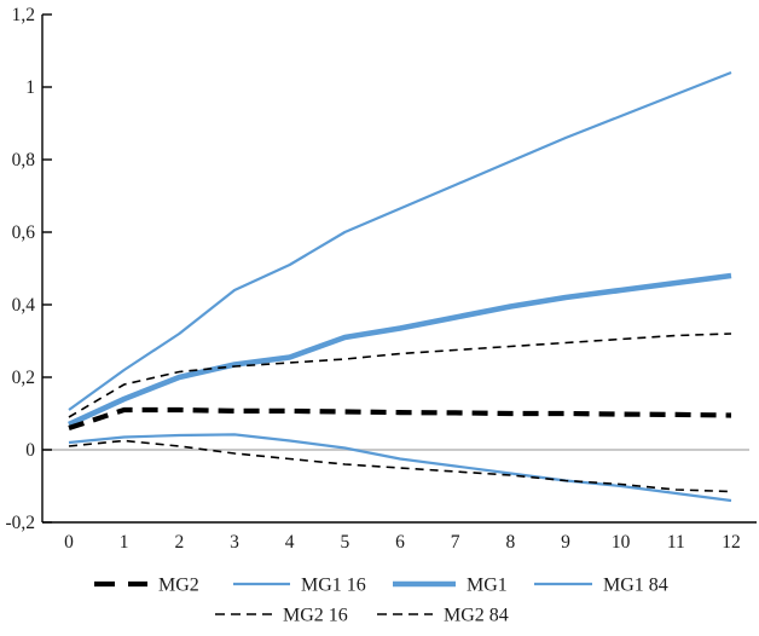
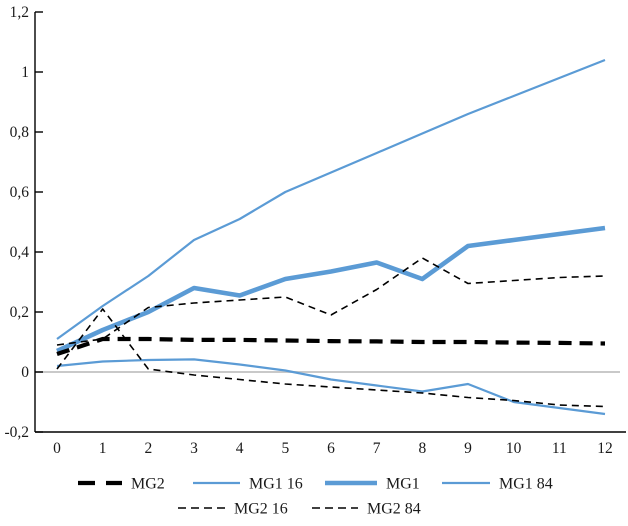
MG2 84/1: 0,18 -> 0,11
MG2 16/1: 0,03 -> 0,21
MG1/3: 0,23 -> 0,28
MG2 84/6: 0,27 -> 0,19
MG1/8: 0,40 -> 0,31
MG2 84/8: 0,28 -> 0,38
MG1 16/9: -0,09 -> -0,04
